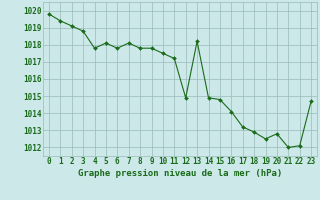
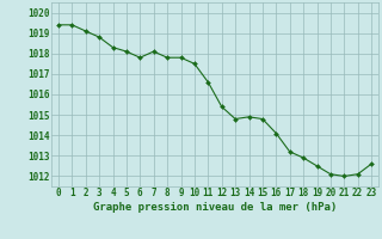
0: 1019.8 -> 1019.4
4: 1017.8 -> 1018.3
11: 1017.2 -> 1016.6
12: 1014.9 -> 1015.4
13: 1018.2 -> 1014.8
20: 1012.8 -> 1012.1
23: 1014.7 -> 1012.6
